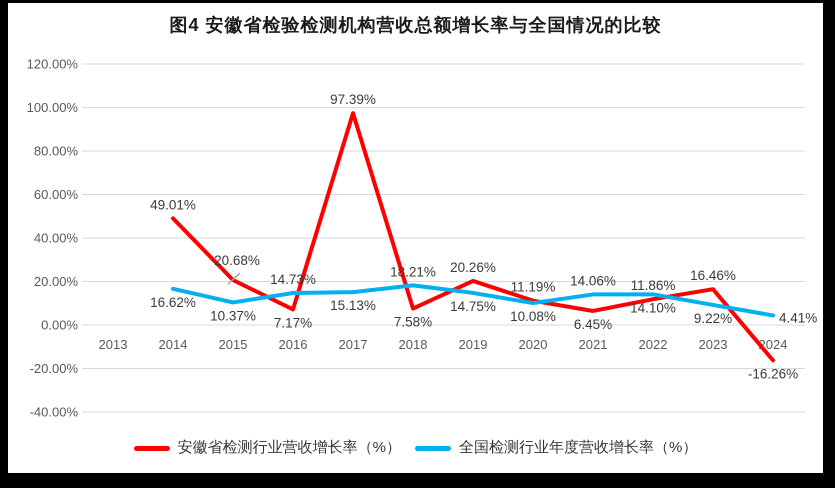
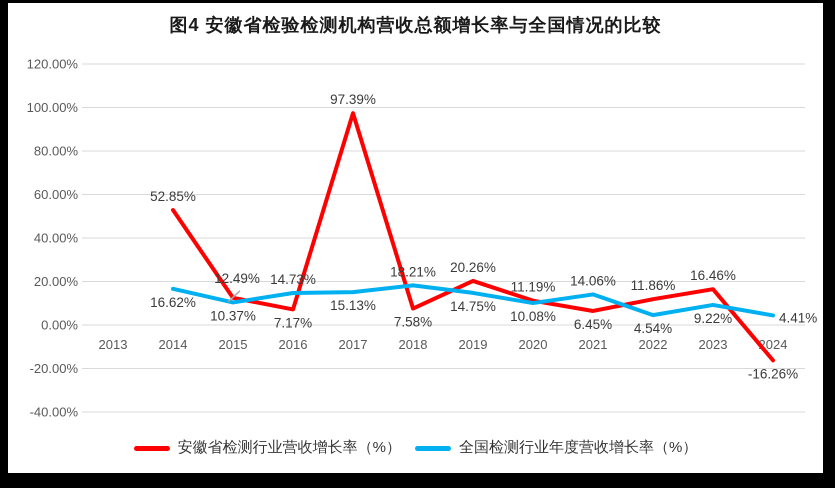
安徽省检测行业营收增长率（%）/2014: 49.01% -> 52.85%
安徽省检测行业营收增长率（%）/2015: 20.68% -> 12.49%
全国检测行业年度营收增长率（%）/2022: 14.10% -> 4.54%
